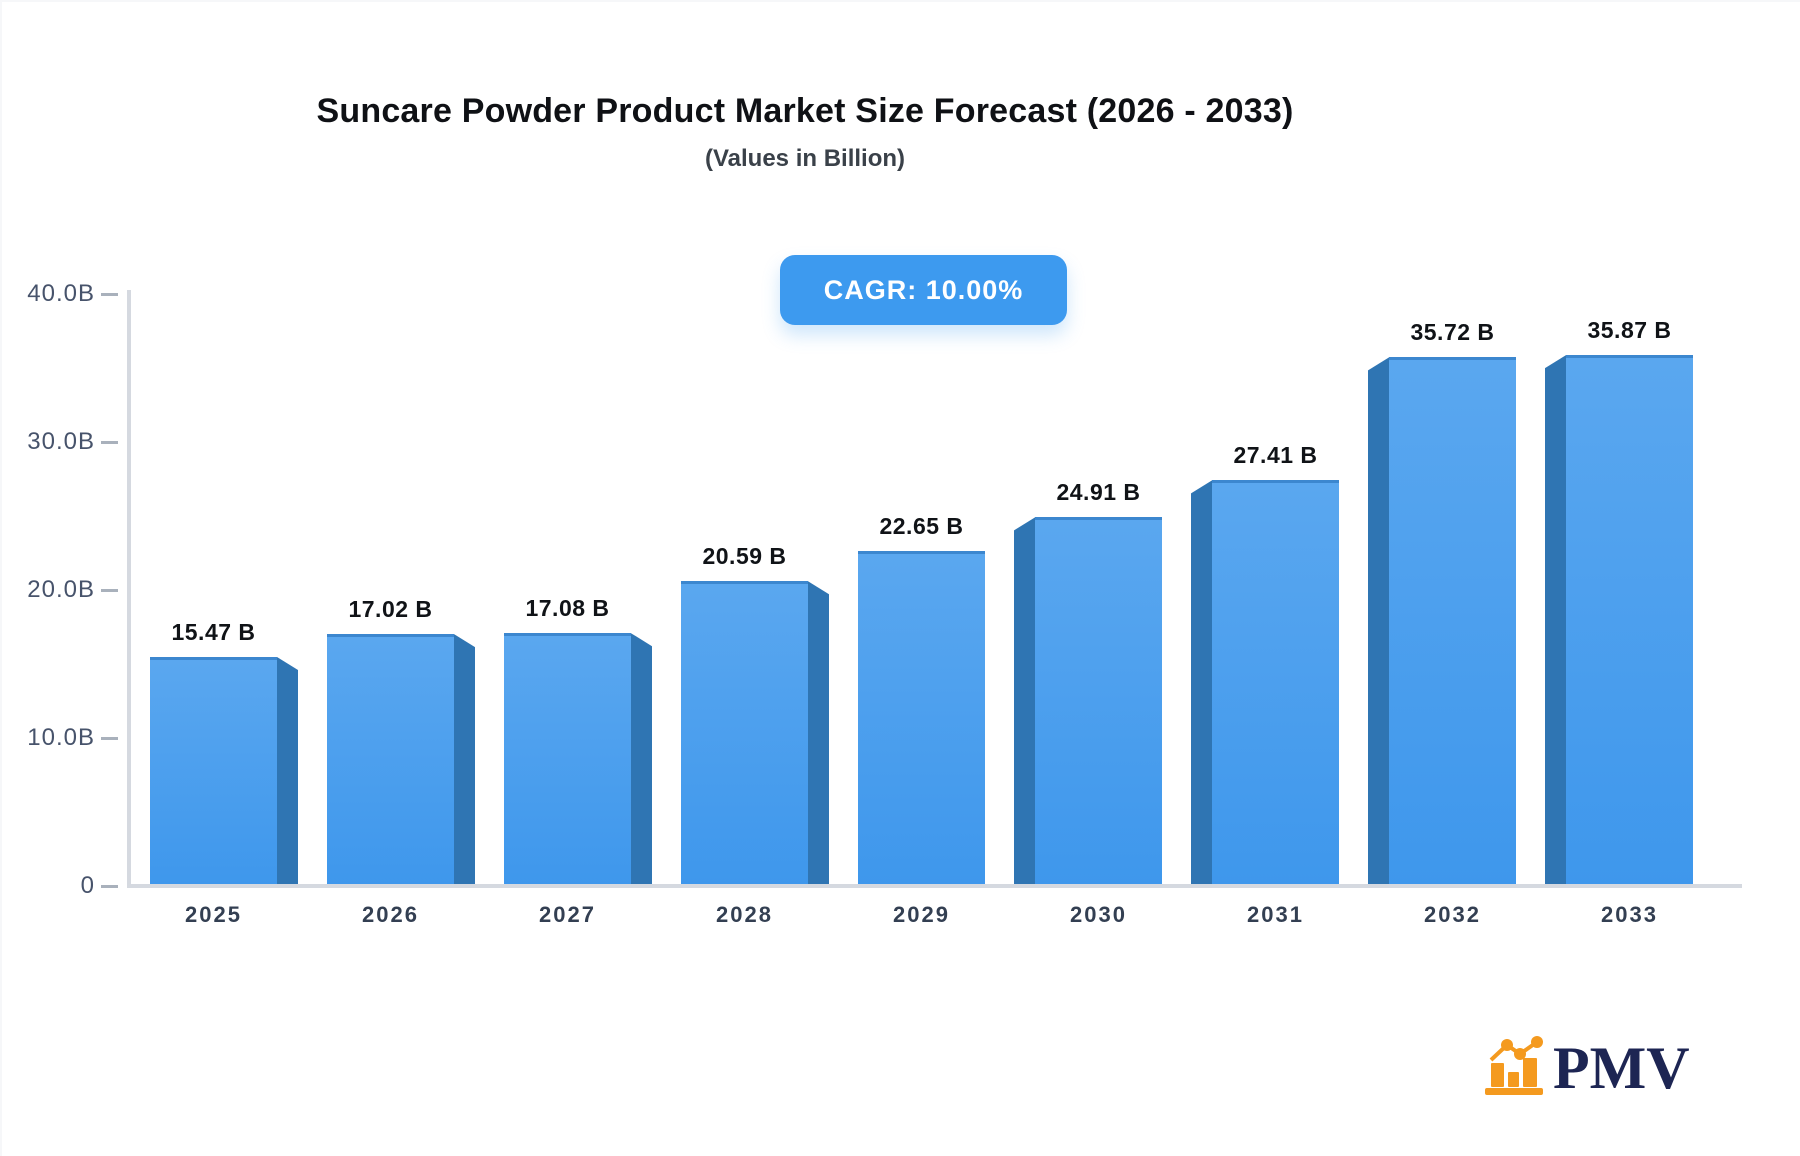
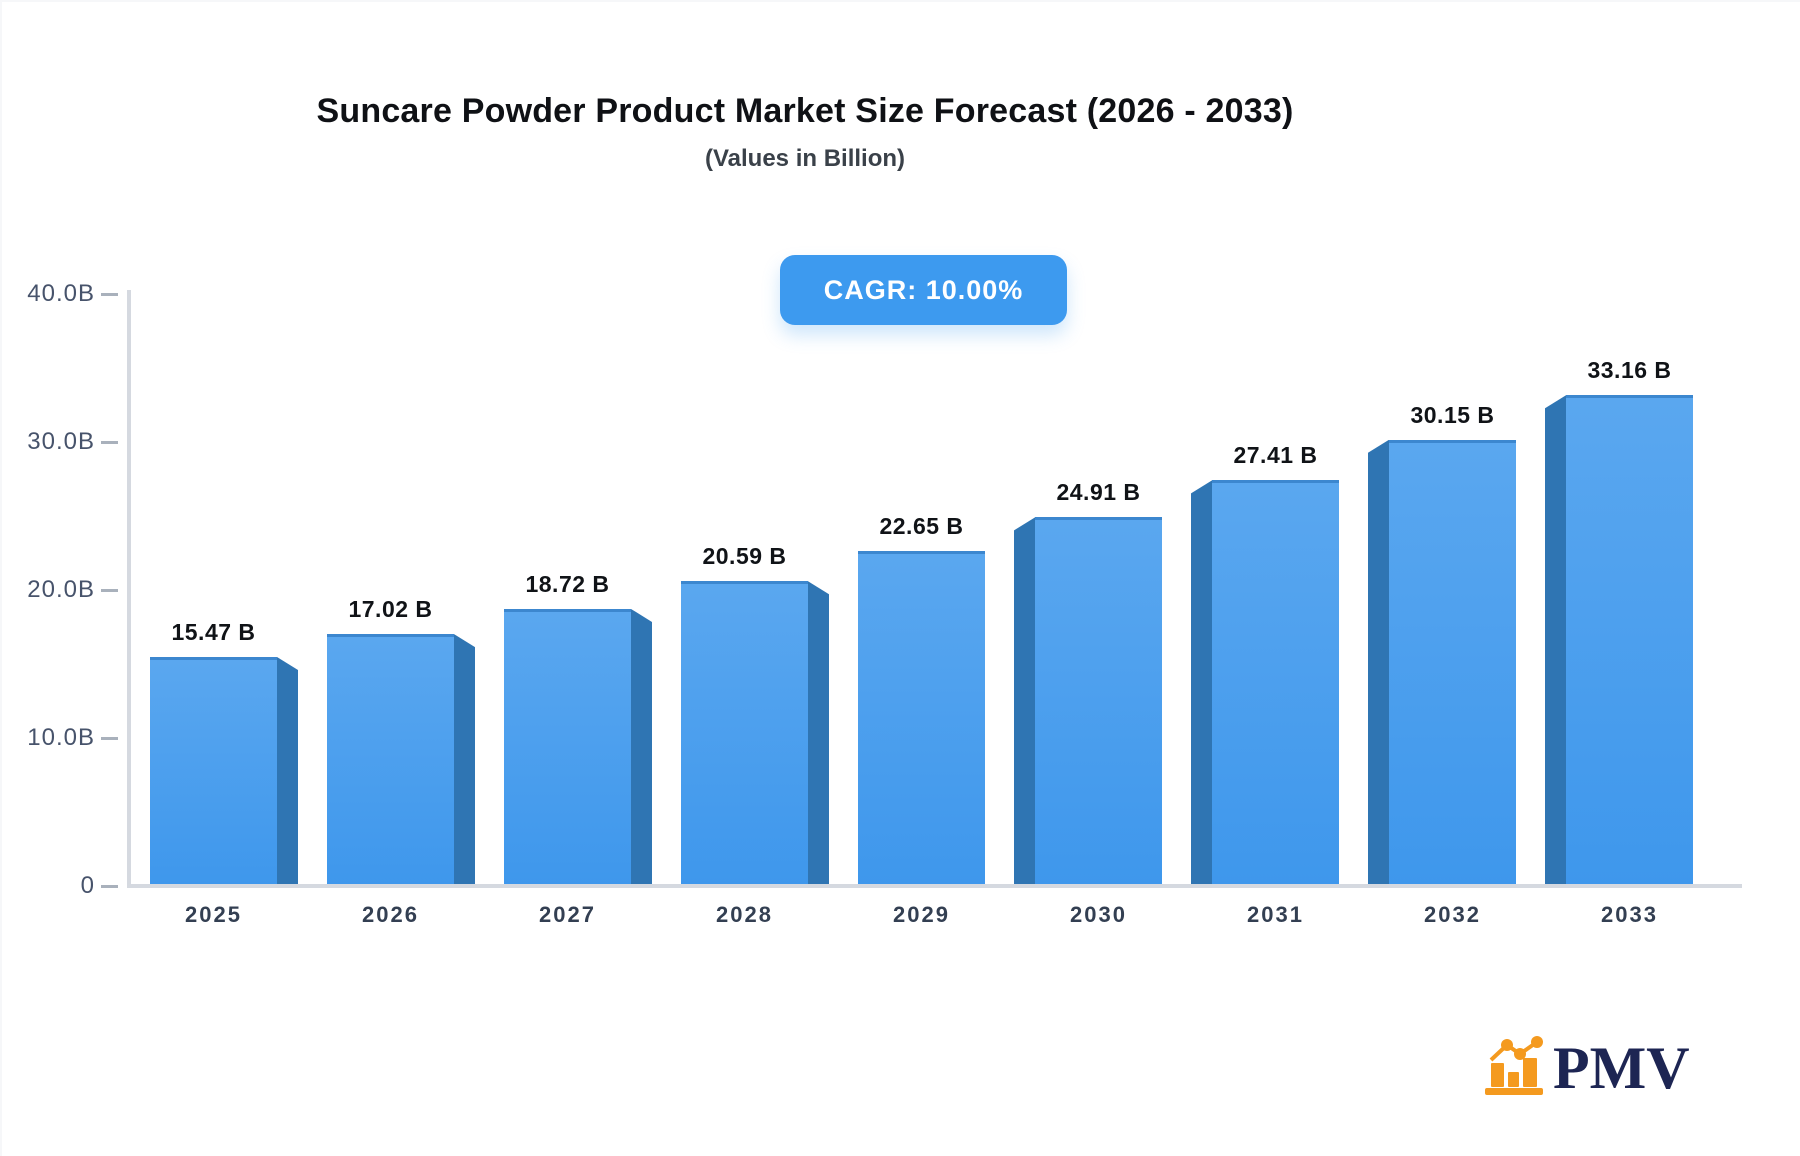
2027: 17.08 -> 18.72
2032: 35.72 -> 30.15
2033: 35.87 -> 33.16
